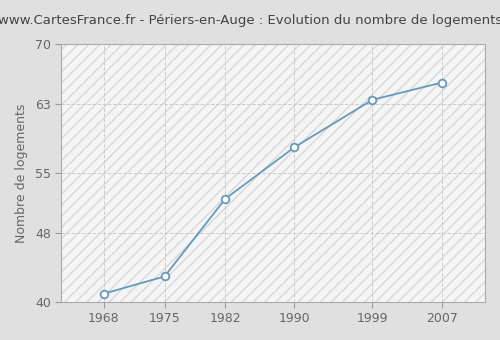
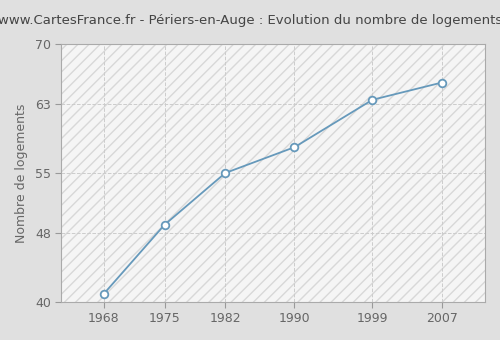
1975: 43.0 -> 49.0
1982: 52.0 -> 55.0
